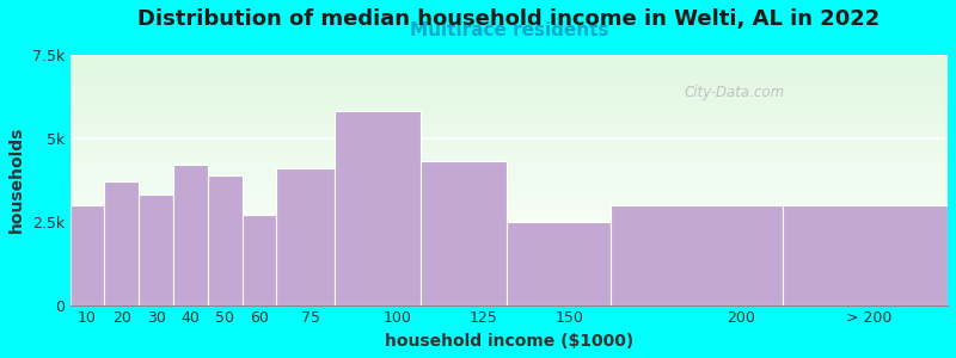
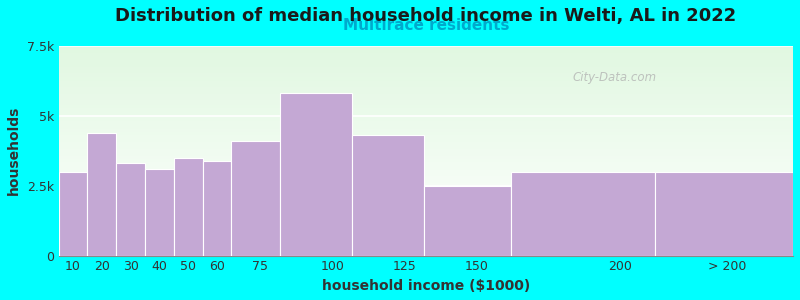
20: 3.7k -> 4.4k
40: 4.2k -> 3.1k
50: 3.9k -> 3.5k
60: 2.7k -> 3.4k
